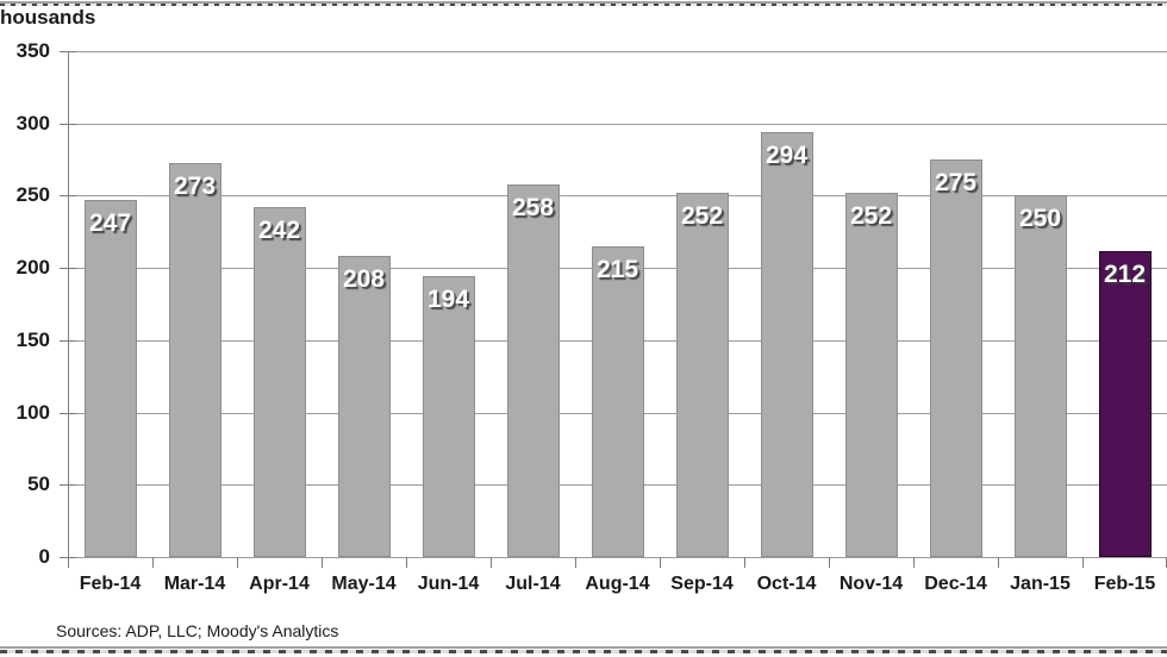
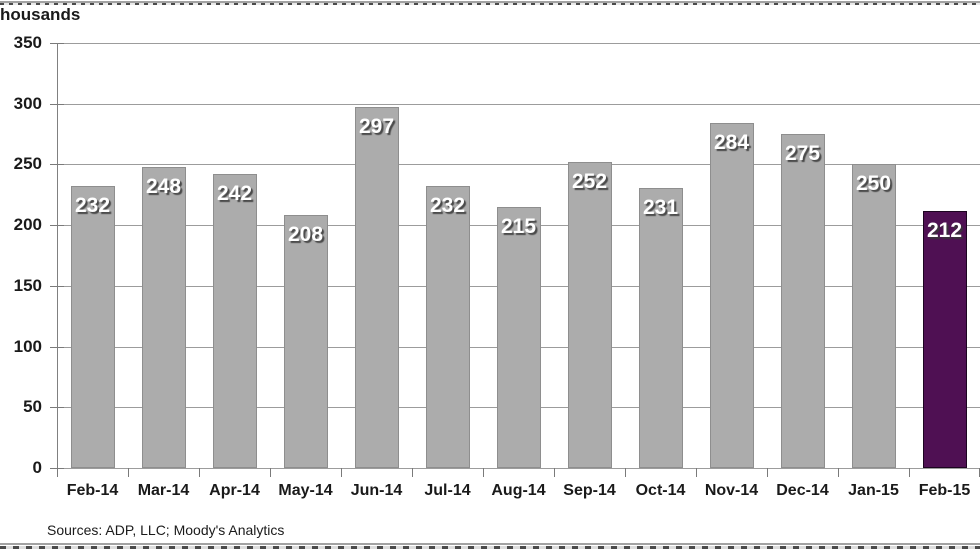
Feb-14: 247 -> 232
Mar-14: 273 -> 248
Jun-14: 194 -> 297
Jul-14: 258 -> 232
Oct-14: 294 -> 231
Nov-14: 252 -> 284
